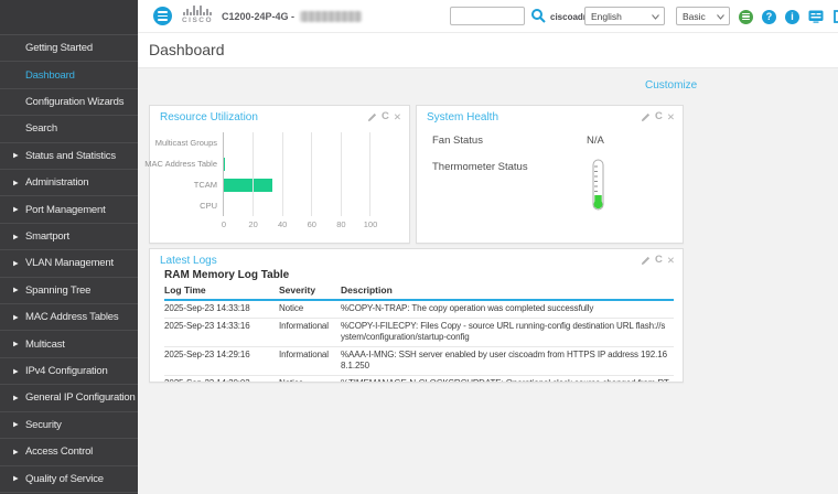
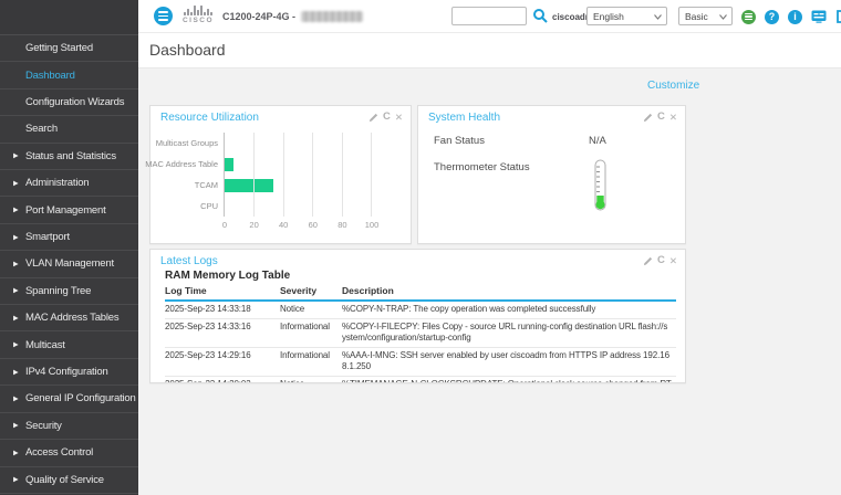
MAC Address Table: 1 -> 6
